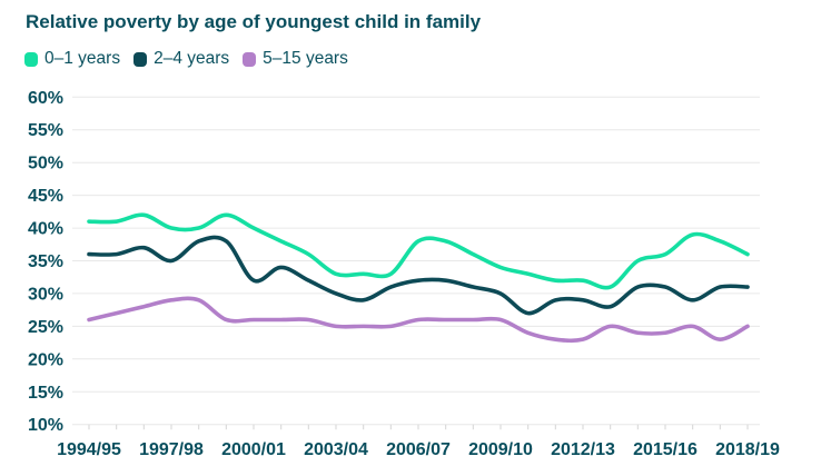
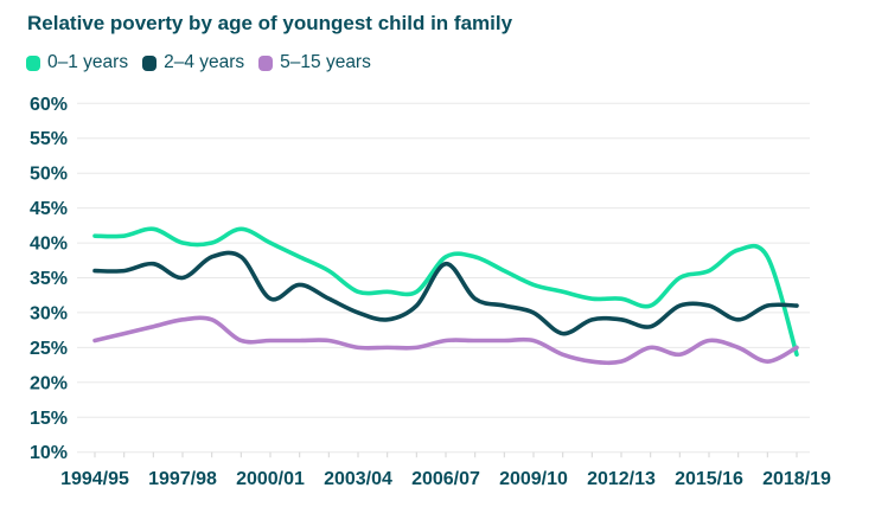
2–4 years/2006/07: 32% -> 37%
5–15 years/2015/16: 24% -> 26%
0–1 years/2018/19: 36% -> 24%
